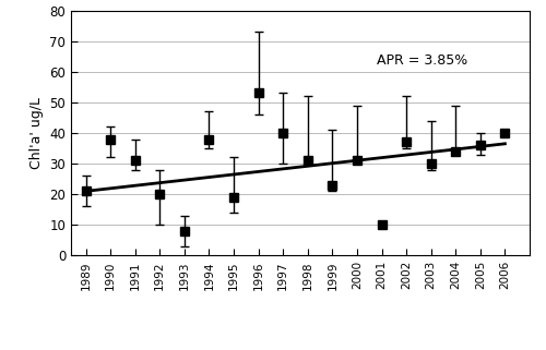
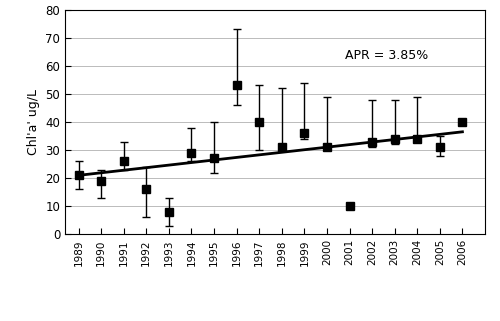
1990: 38 -> 19
1991: 31 -> 26
1992: 20 -> 16
1994: 38 -> 29
1995: 19 -> 27
1999: 23 -> 36
2002: 37 -> 33
2003: 30 -> 34
2005: 36 -> 31
